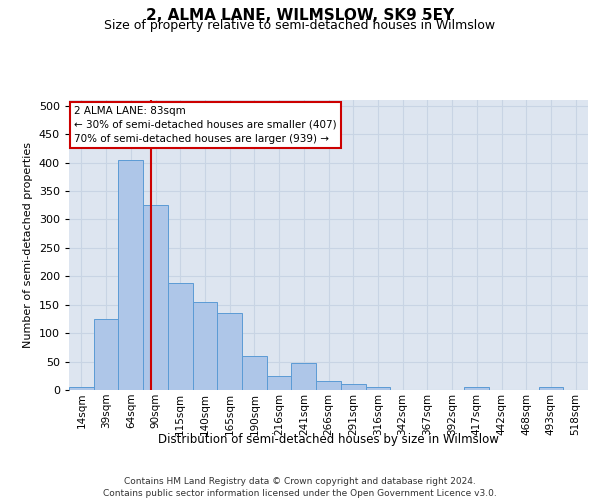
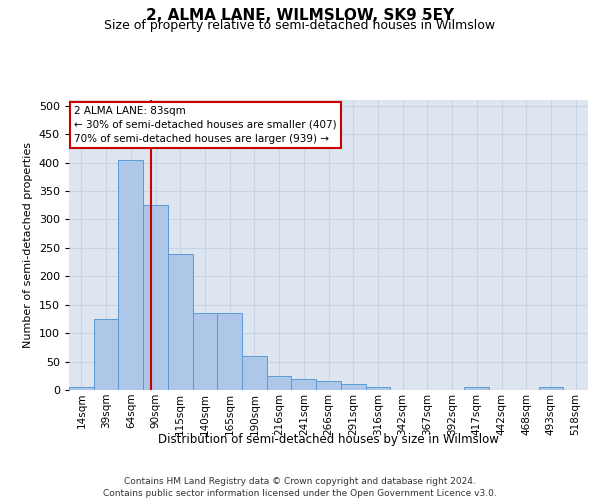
115sqm: 188 -> 240
140sqm: 154 -> 135
241sqm: 48 -> 20
